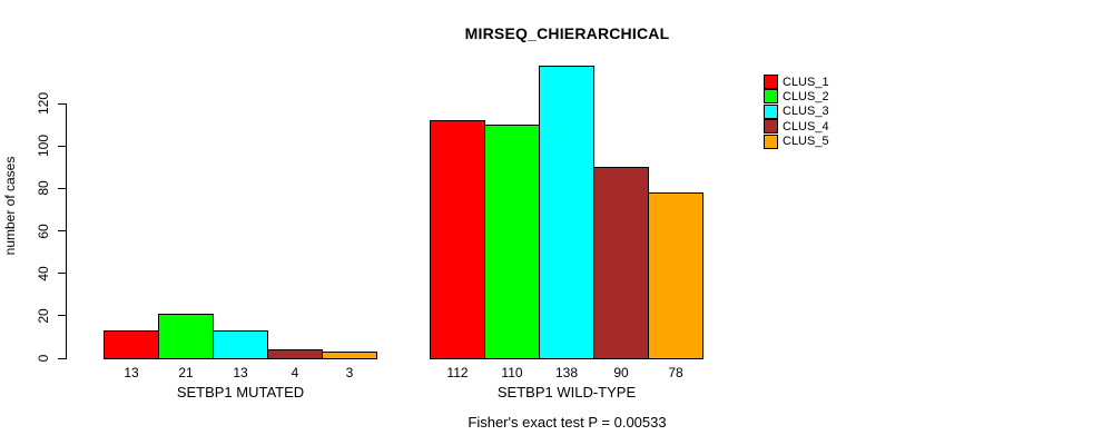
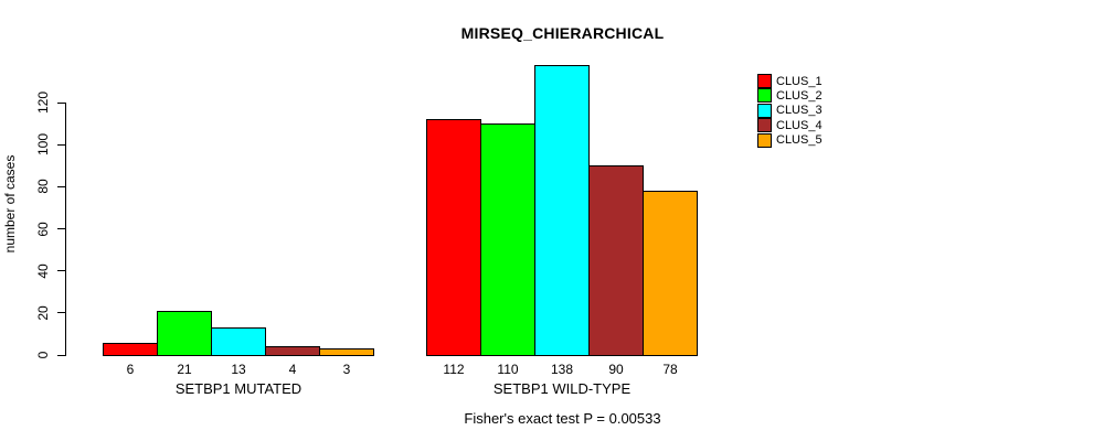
CLUS_1/SETBP1 MUTATED: 13 -> 6
